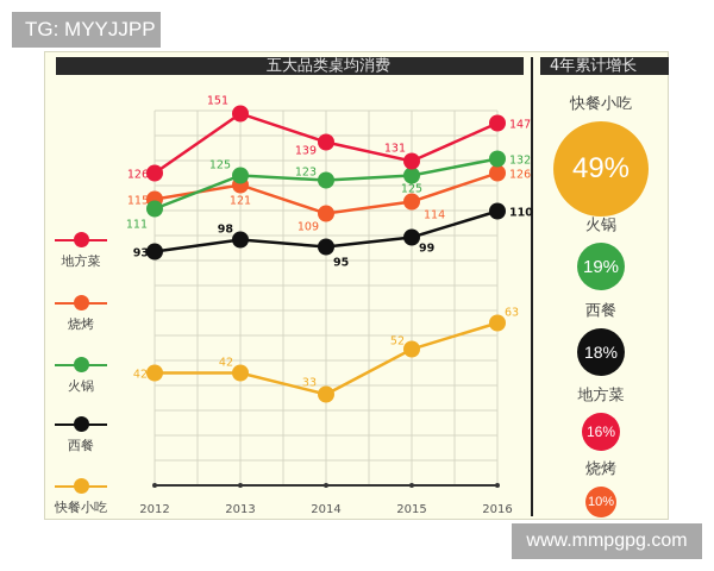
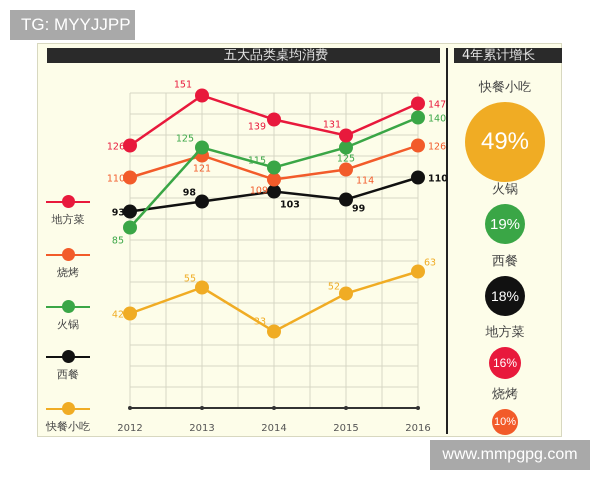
烧烤/2012: 115 -> 110
火锅/2012: 111 -> 85
快餐小吃/2013: 42 -> 55
火锅/2014: 123 -> 115
西餐/2014: 95 -> 103
火锅/2016: 132 -> 140
